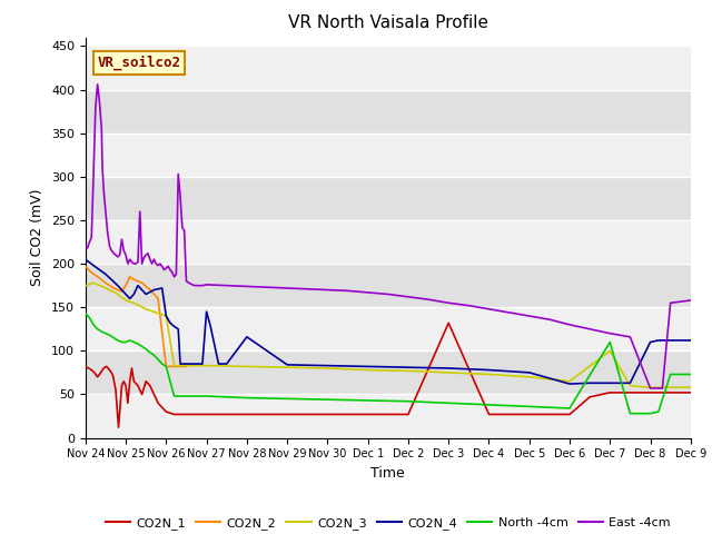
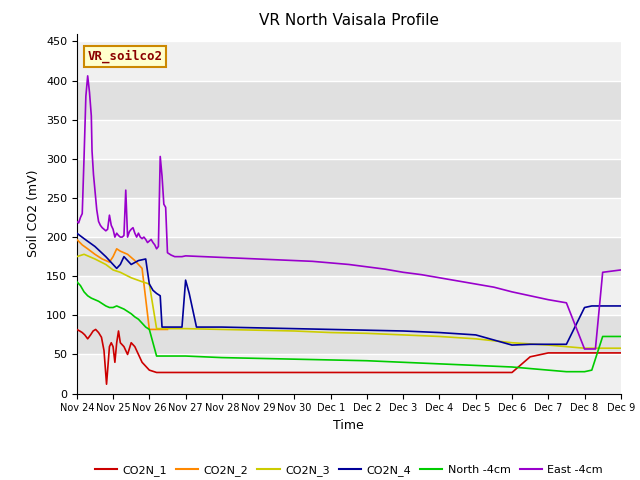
CO2N_4/Nov 28: 116 -> 85
CO2N_1/Dec 3: 132 -> 27
CO2N_3/Dec 7: 100 -> 62
North -4cm/Dec 7: 110 -> 30
